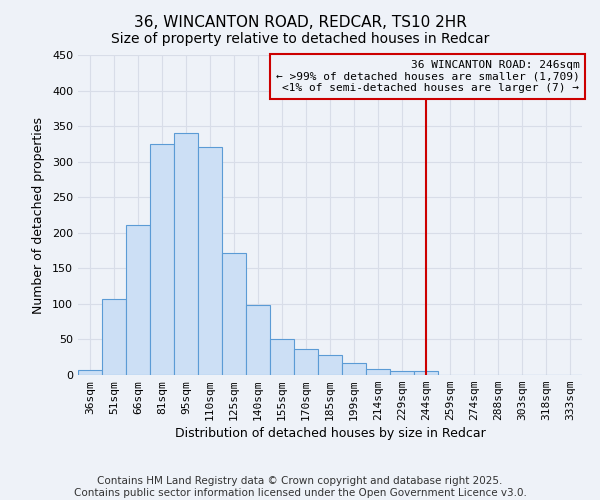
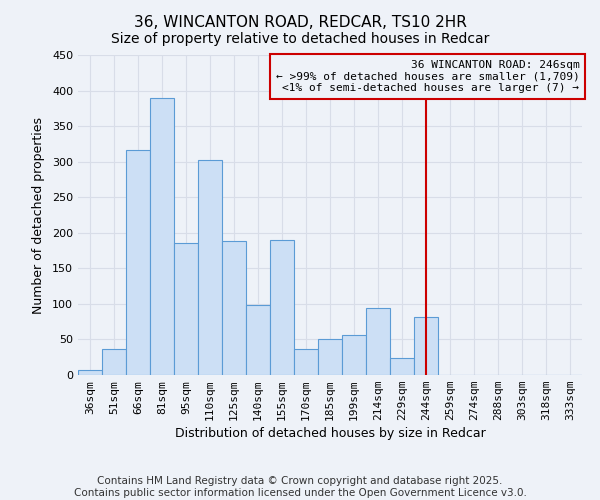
51sqm: 107 -> 36
66sqm: 211 -> 316
81sqm: 325 -> 390
95sqm: 340 -> 186
110sqm: 320 -> 302
125sqm: 172 -> 188
155sqm: 50 -> 190
185sqm: 28 -> 50
199sqm: 17 -> 56
214sqm: 9 -> 94
229sqm: 5 -> 24
244sqm: 5 -> 82
